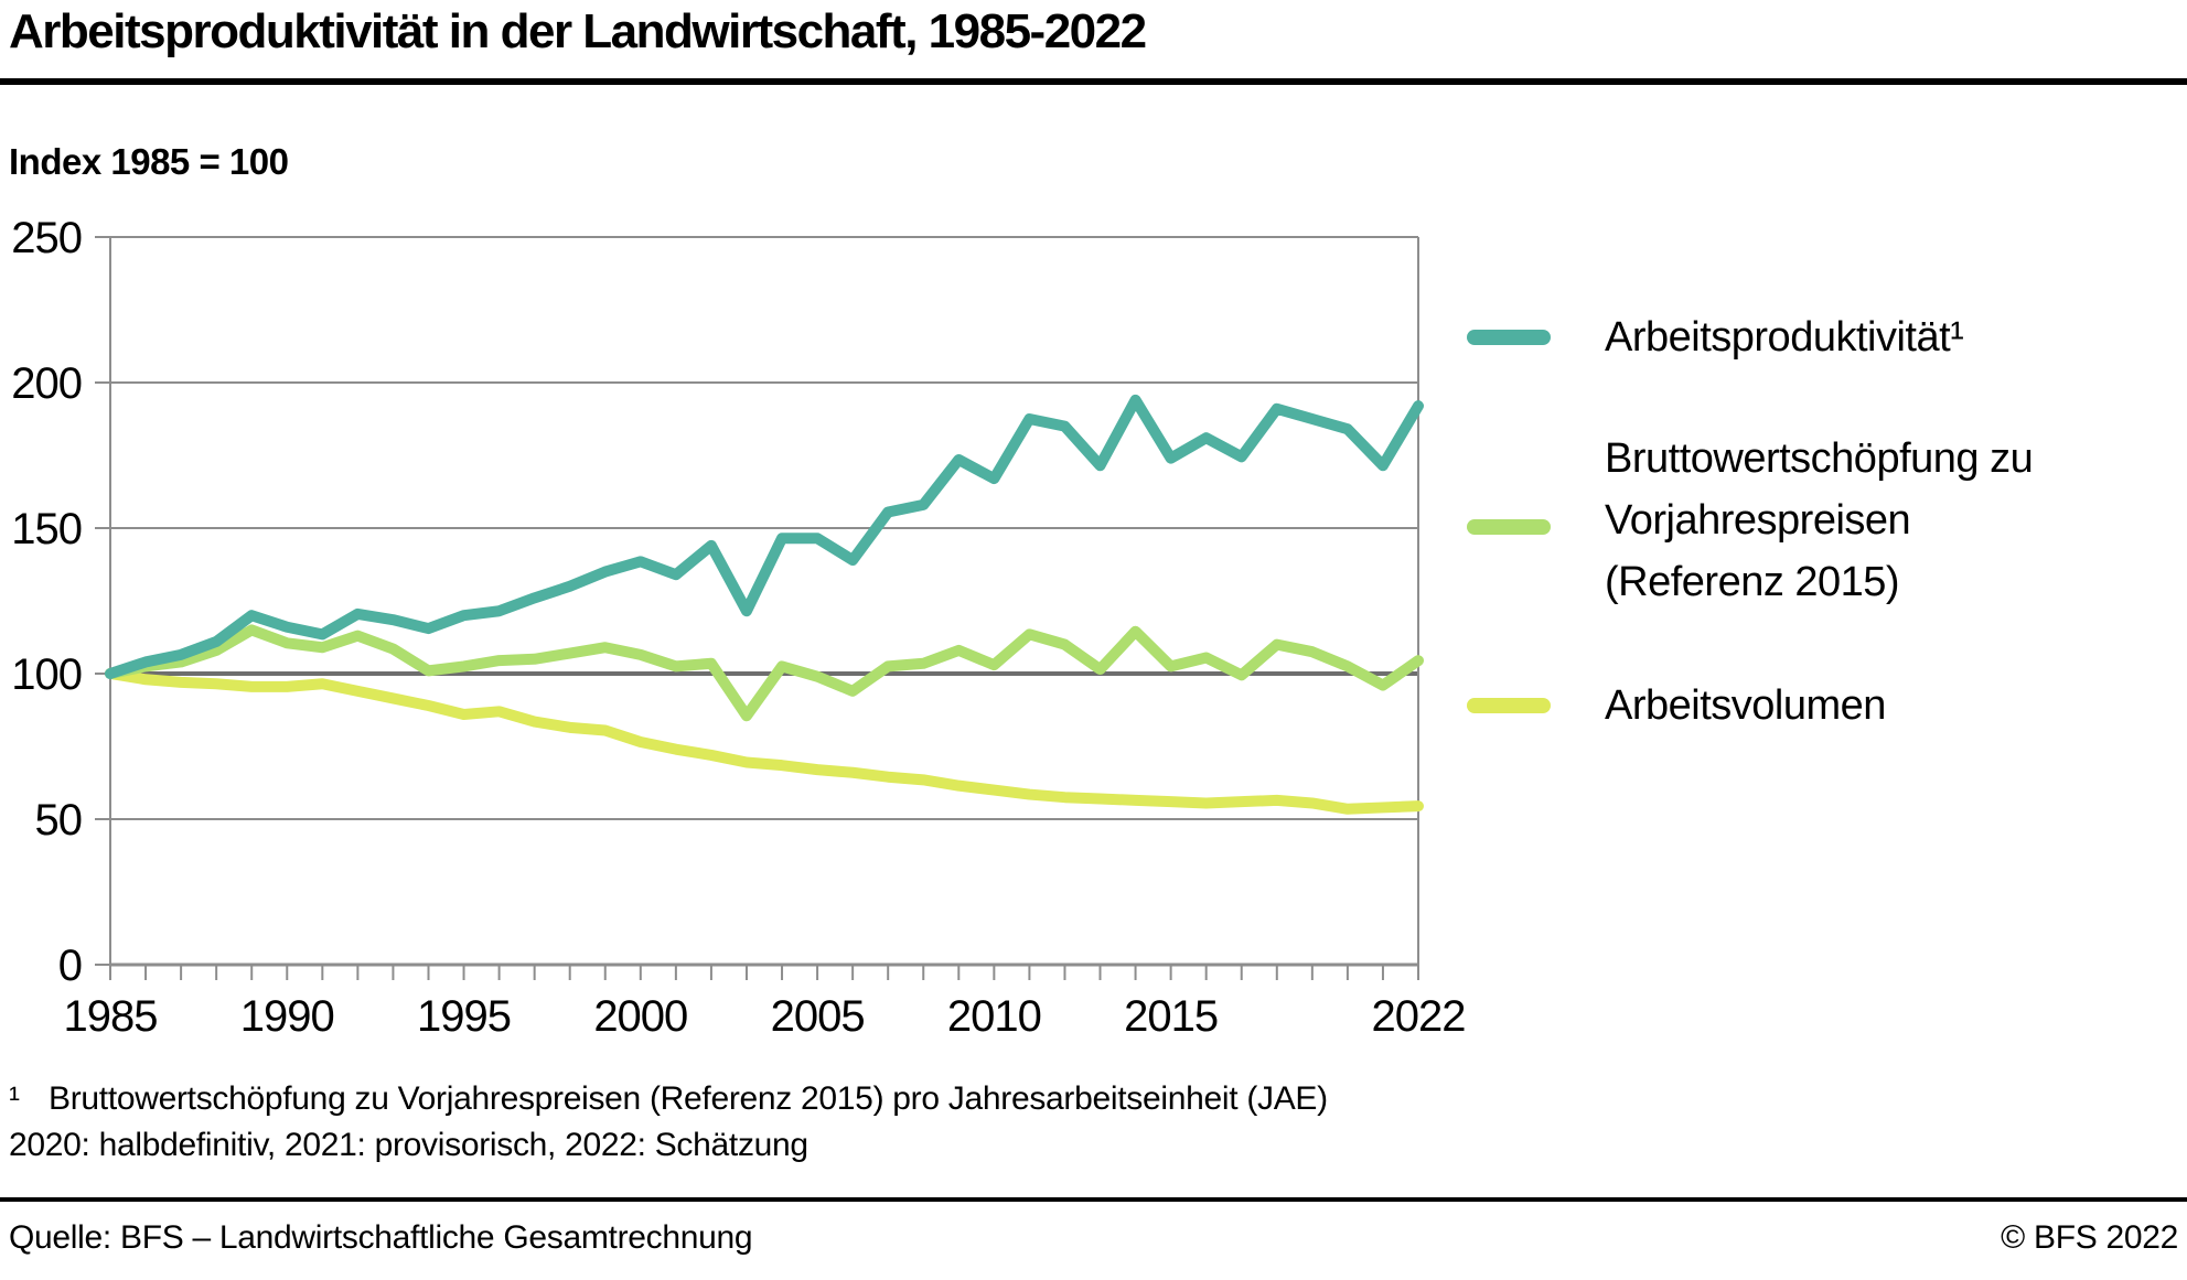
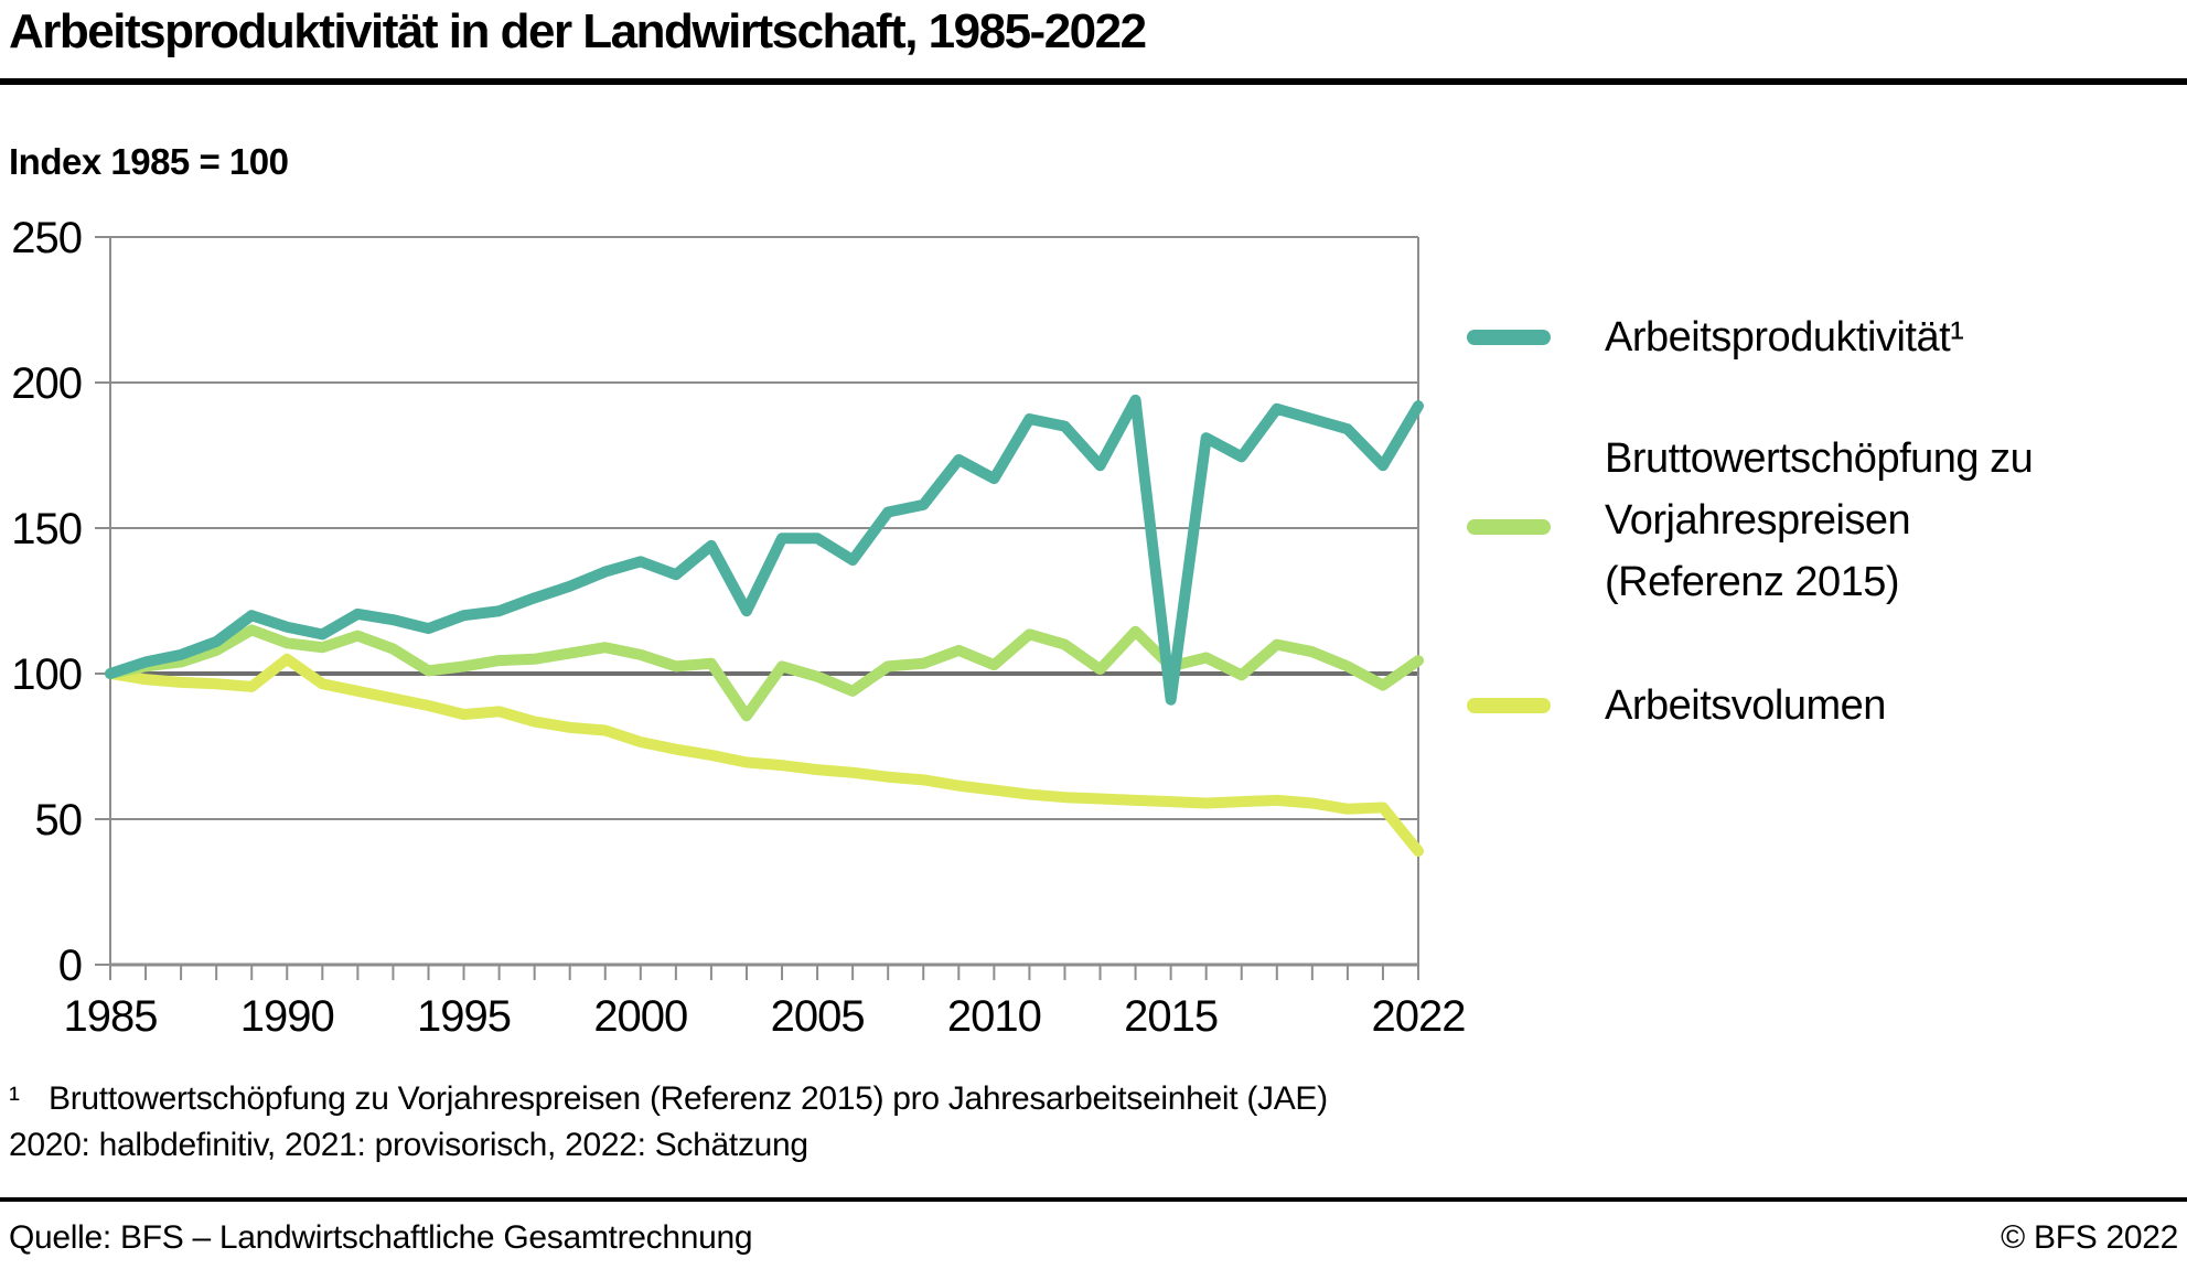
Arbeitsvolumen/1990: 96 -> 105
Arbeitsproduktivität¹/2015: 174 -> 91
Arbeitsvolumen/2022: 54 -> 39
